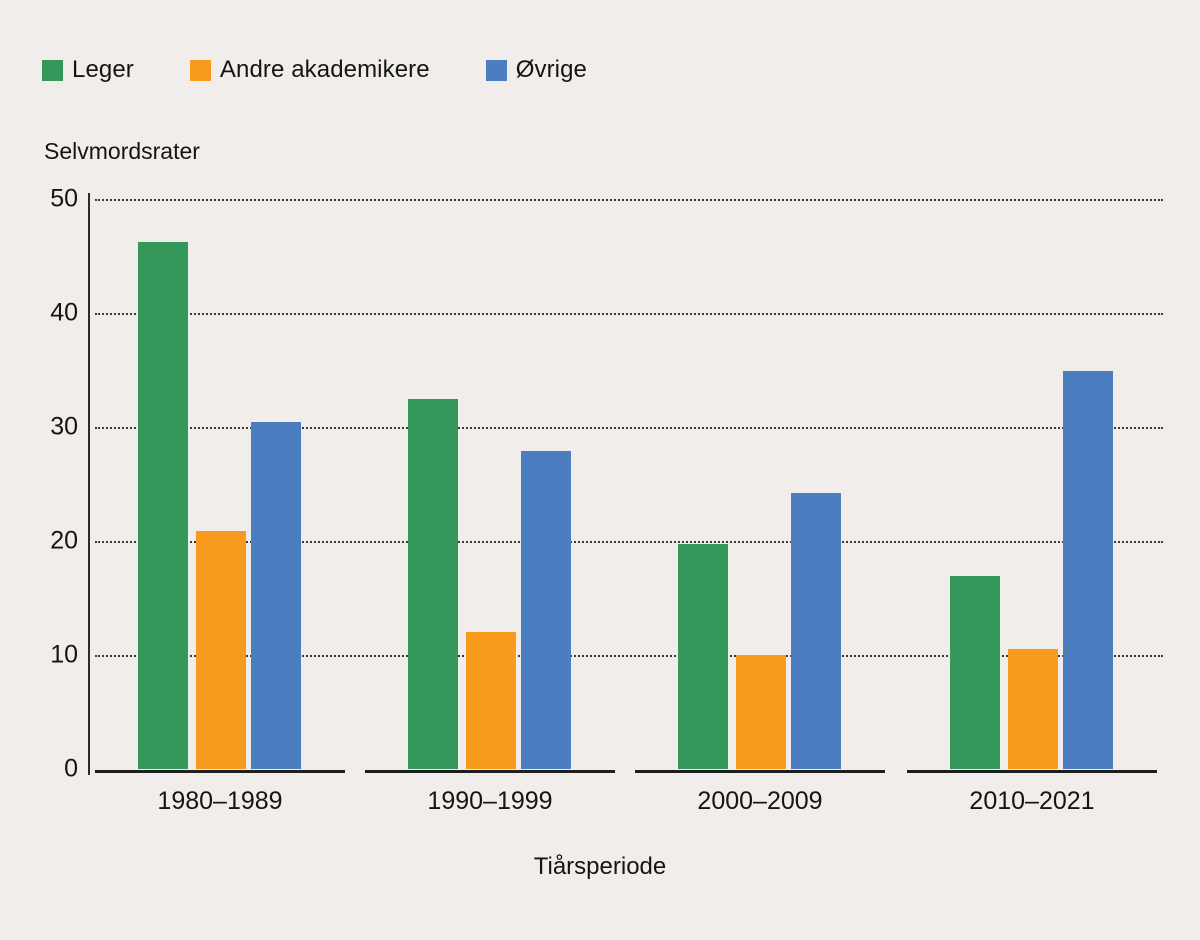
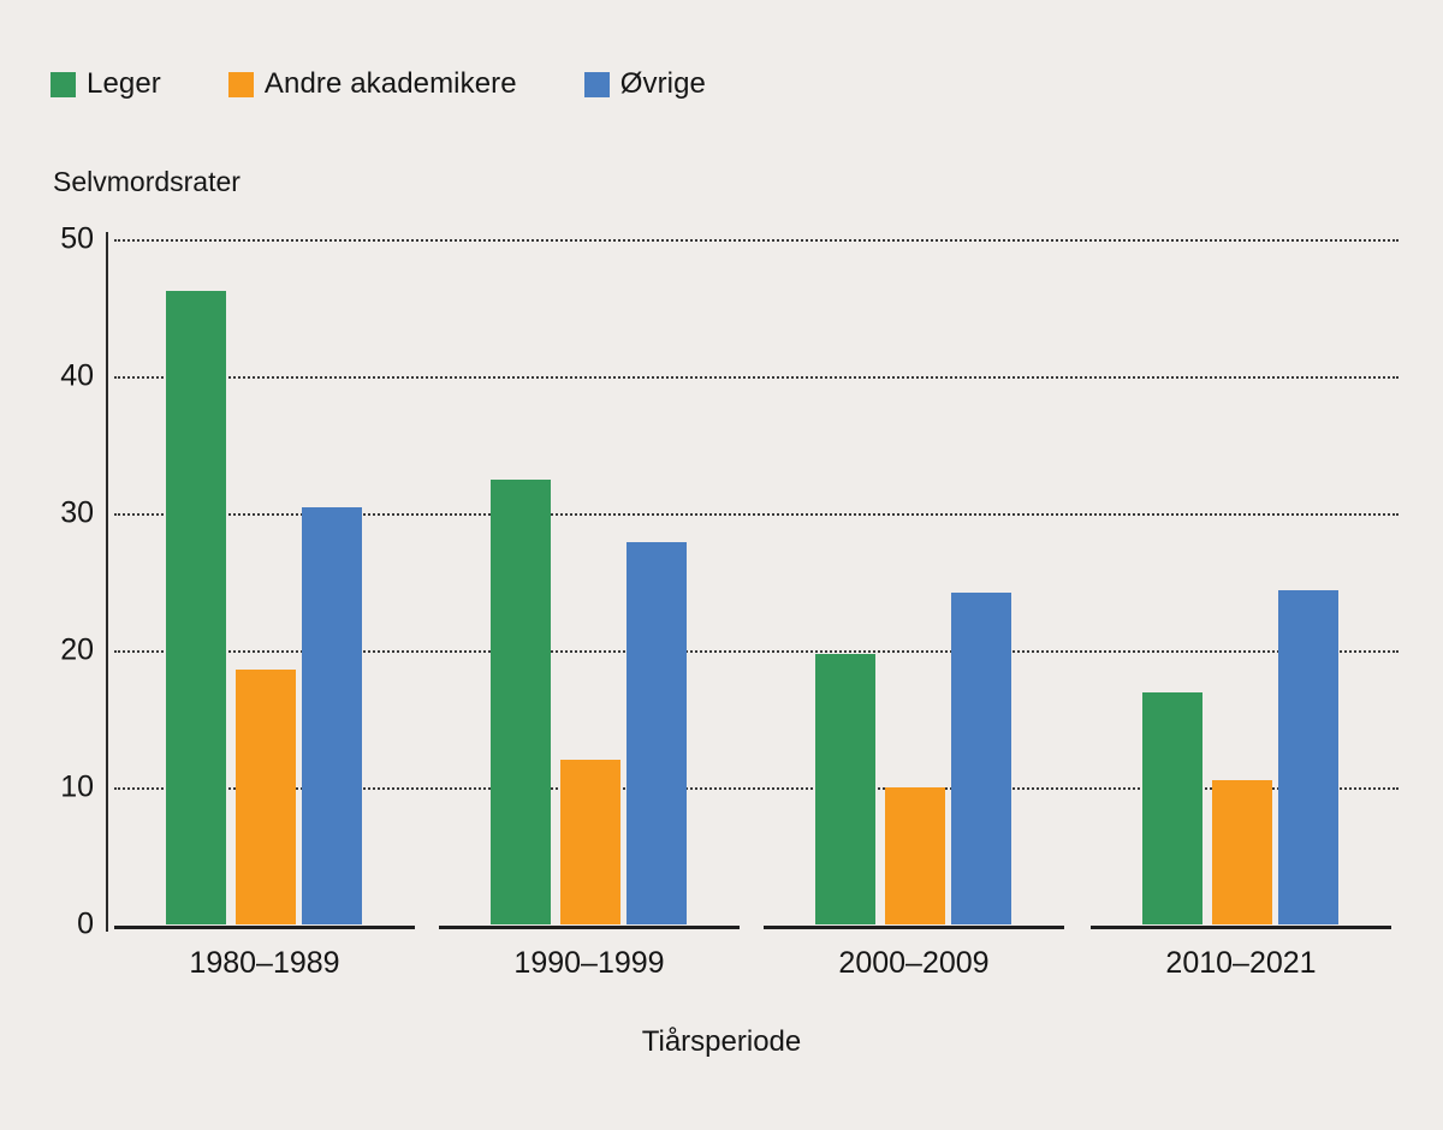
Andre akademikere/1980–1989: 20.9 -> 18.6
Øvrige/2010–2021: 34.9 -> 24.4
